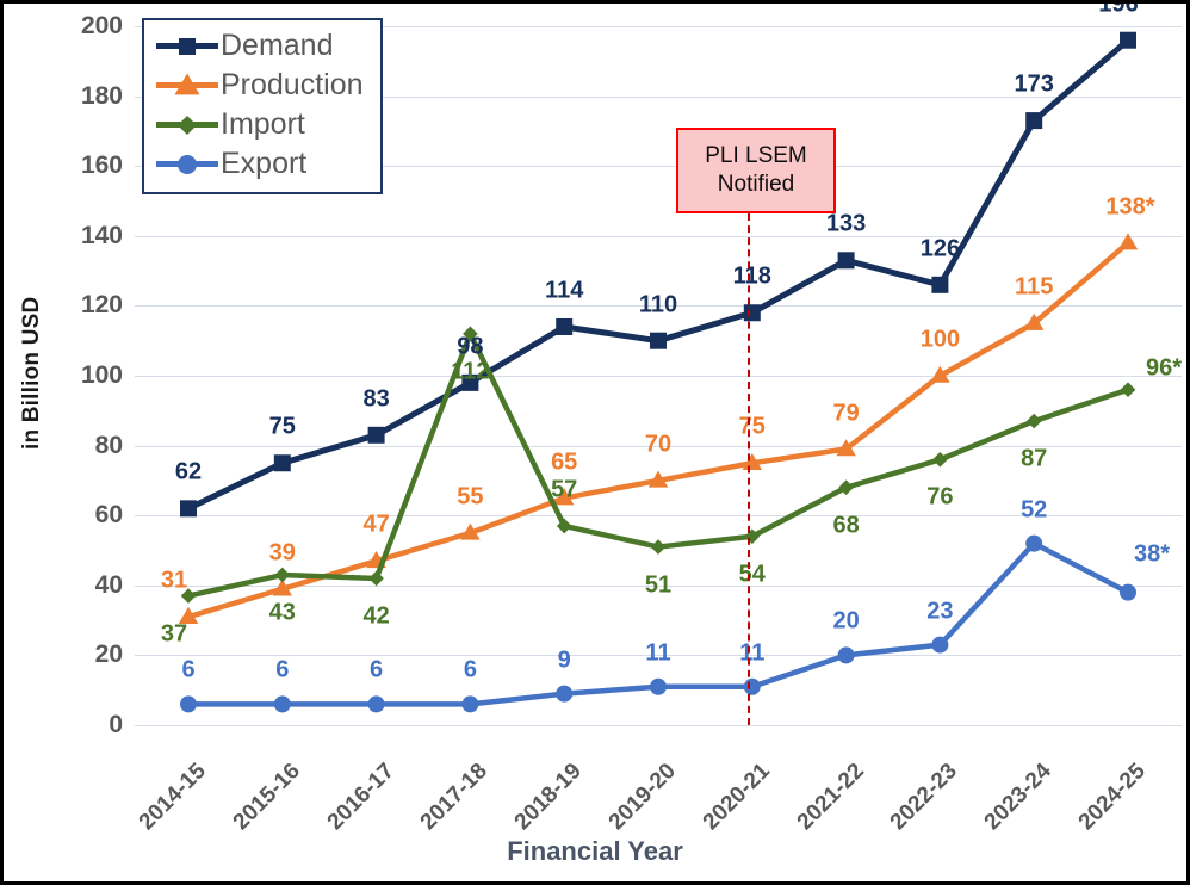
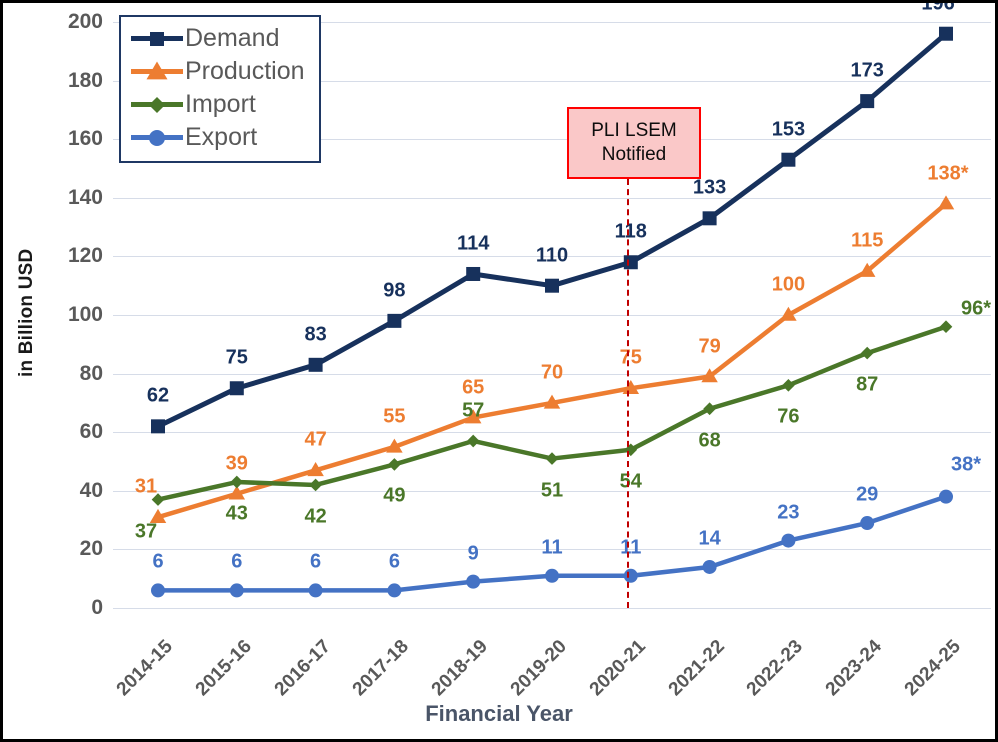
Import/2017-18: 112 -> 49
Export/2021-22: 20 -> 14
Demand/2022-23: 126 -> 153
Export/2023-24: 52 -> 29
